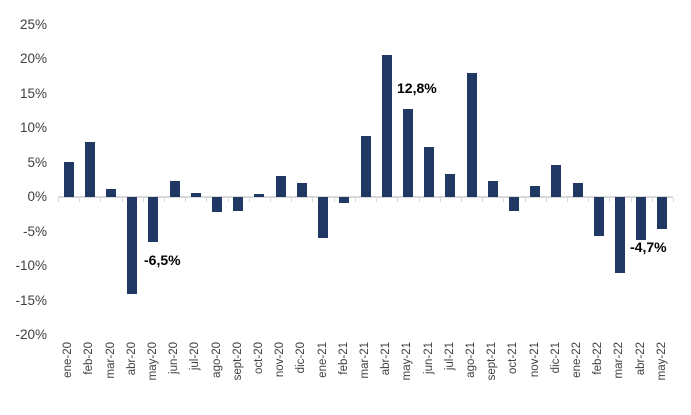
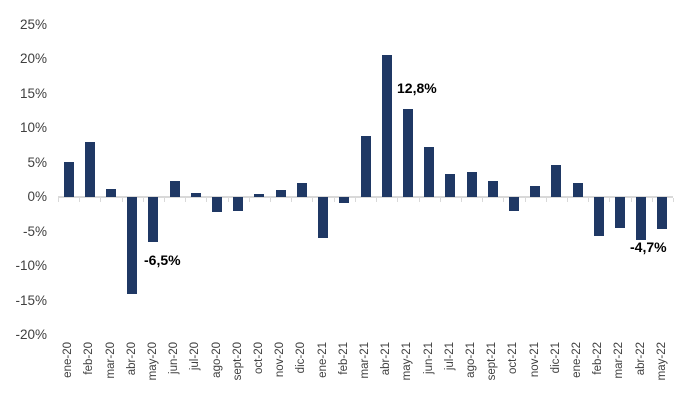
nov-20: 3% -> 1%
ago-21: 18% -> 4%
mar-22: -11% -> -4%
